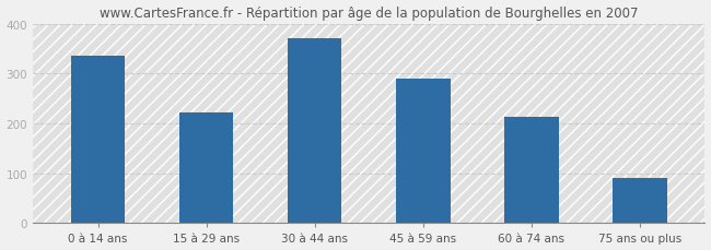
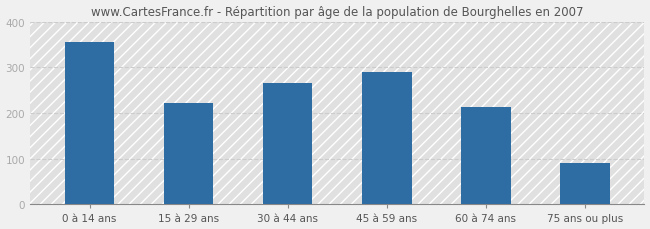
0 à 14 ans: 335 -> 355
30 à 44 ans: 370 -> 265
